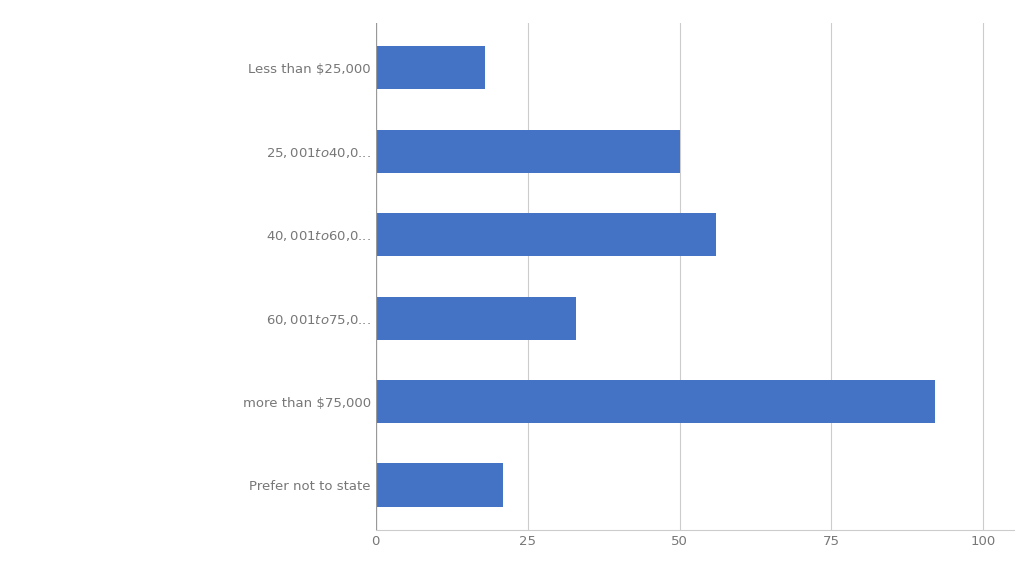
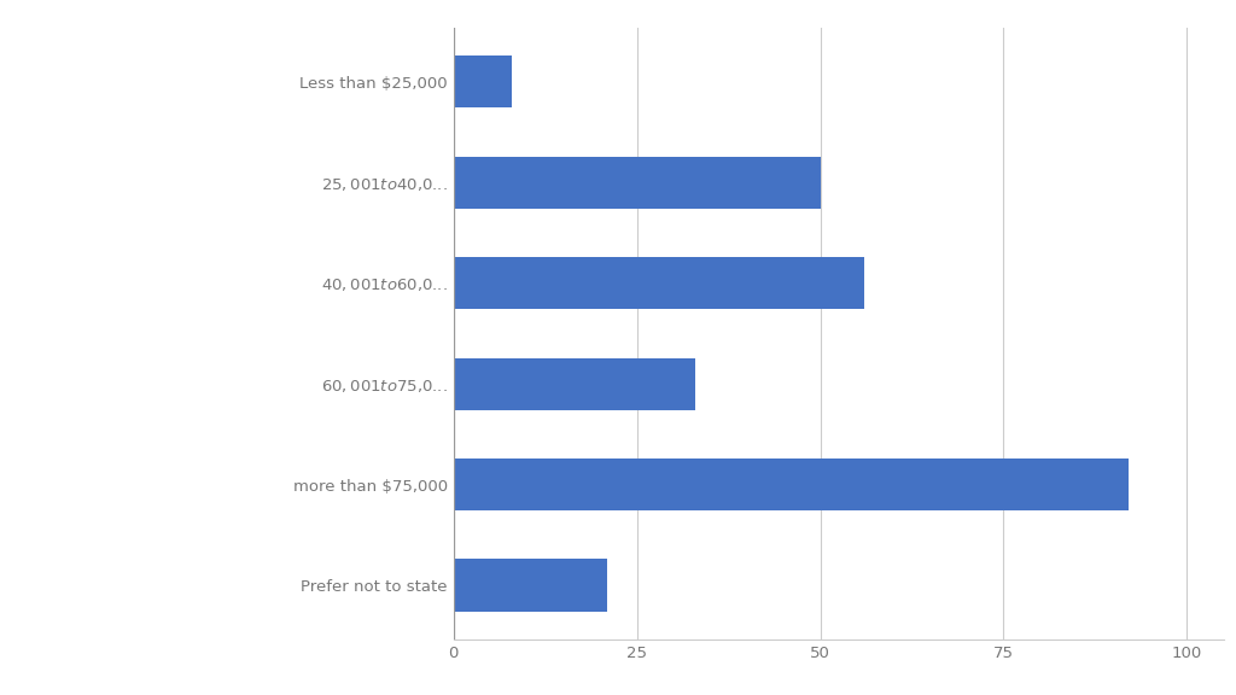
Less than $25,000: 18 -> 8
